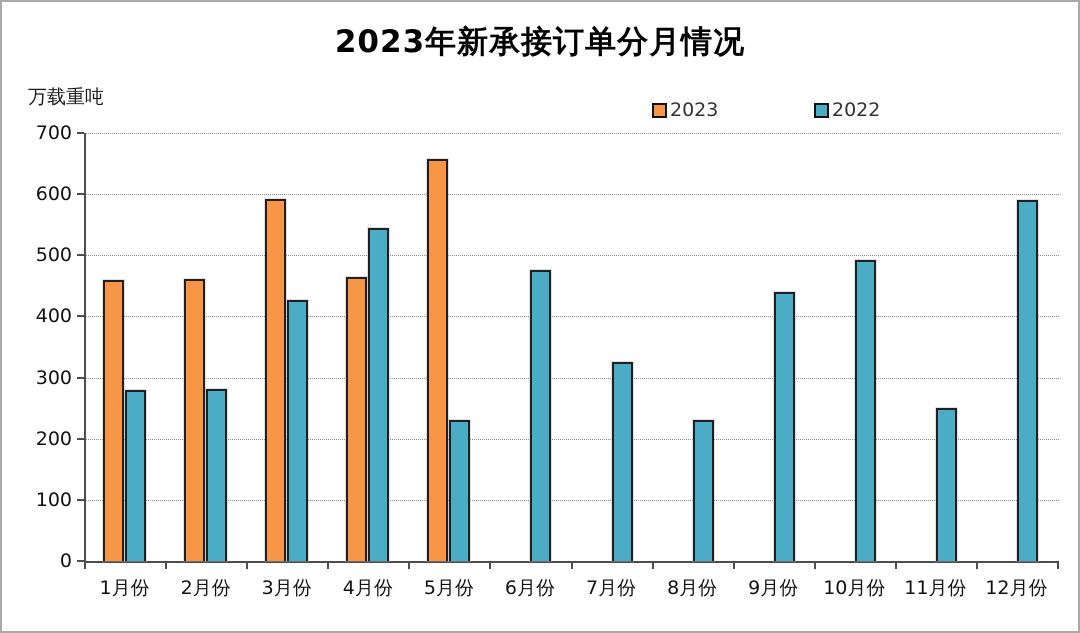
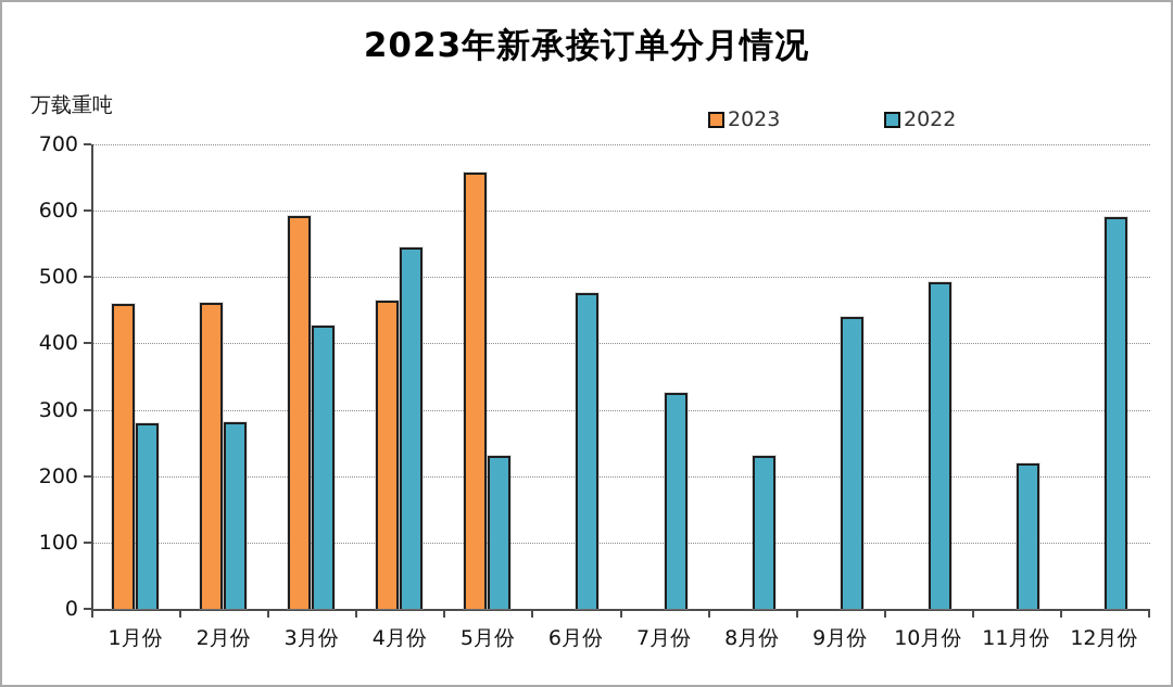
2022/11月份: 250 -> 220
